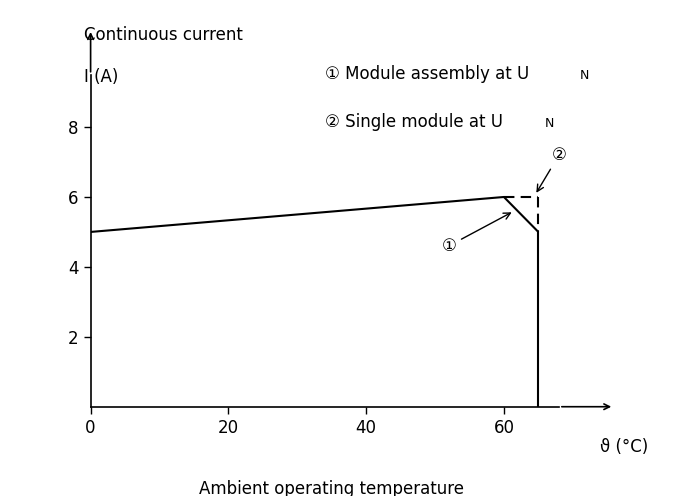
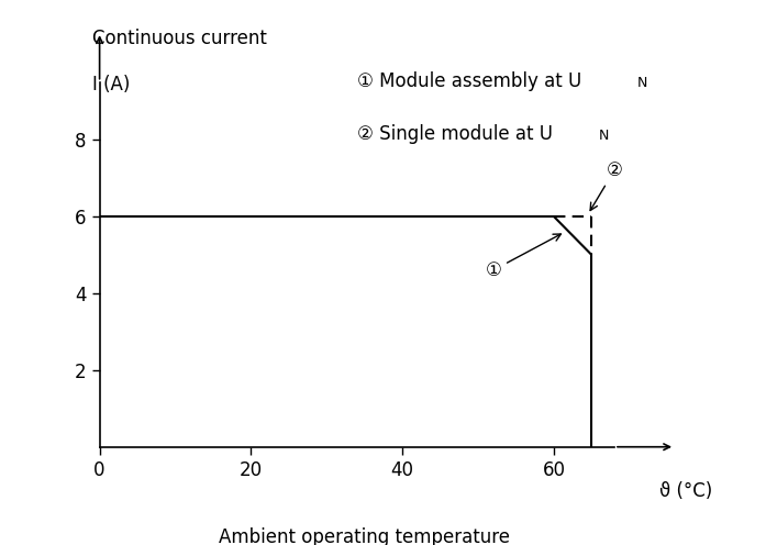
0: 5 -> 6
